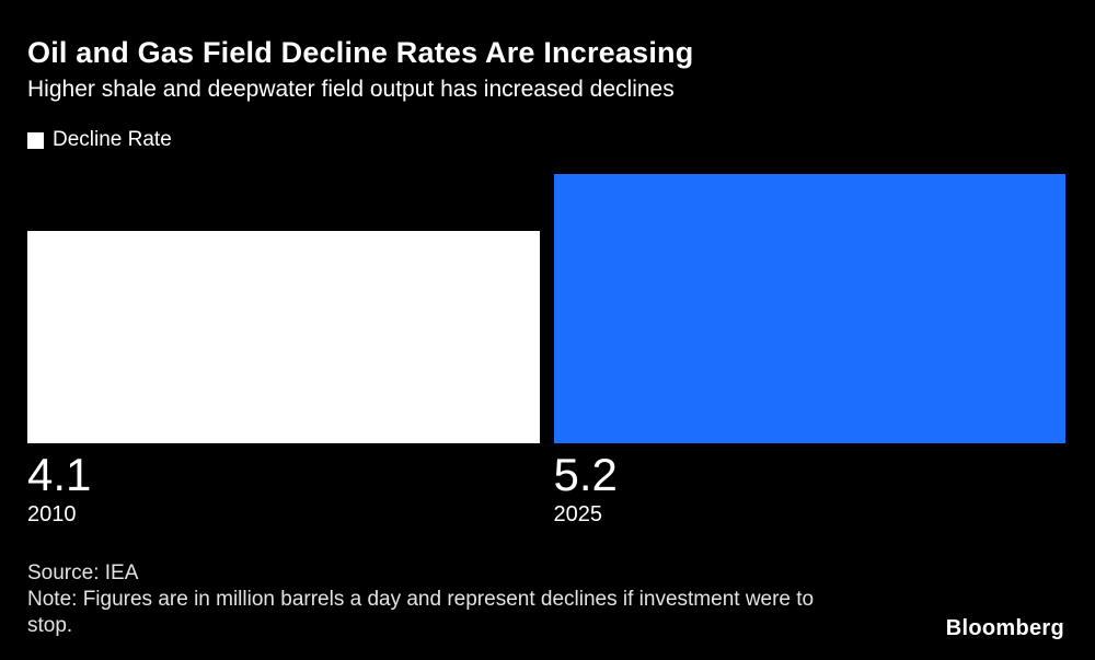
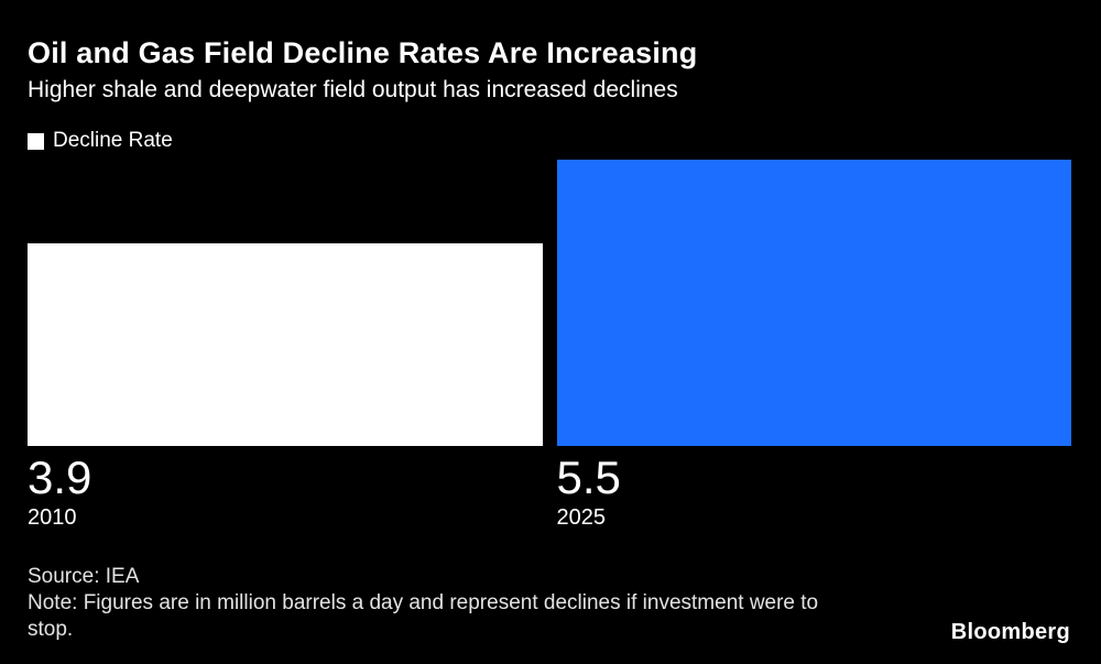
2010: 4.1 -> 3.9
2025: 5.2 -> 5.5
